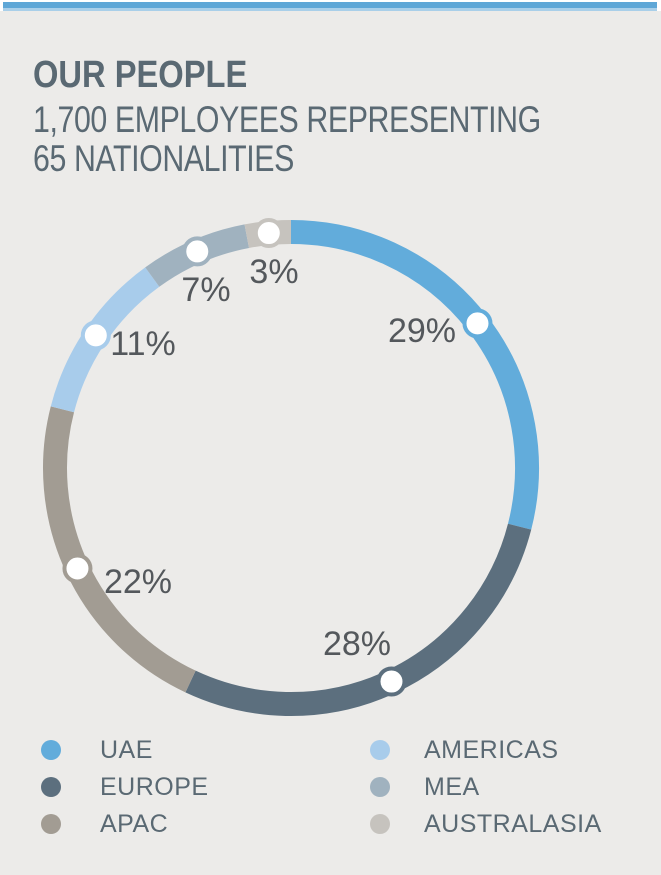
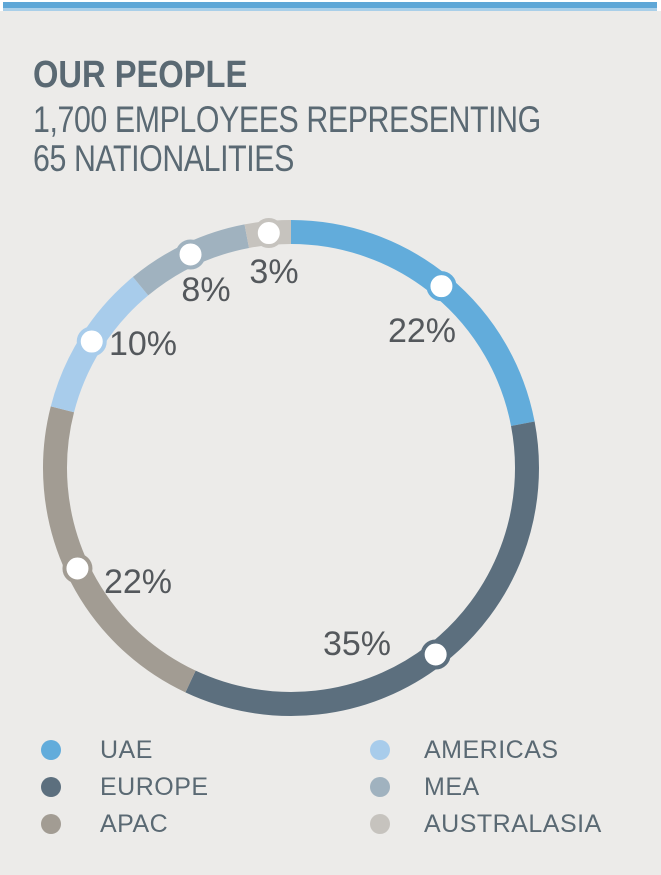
UAE: 29% -> 22%
EUROPE: 28% -> 35%
AMERICAS: 11% -> 10%
MEA: 7% -> 8%
